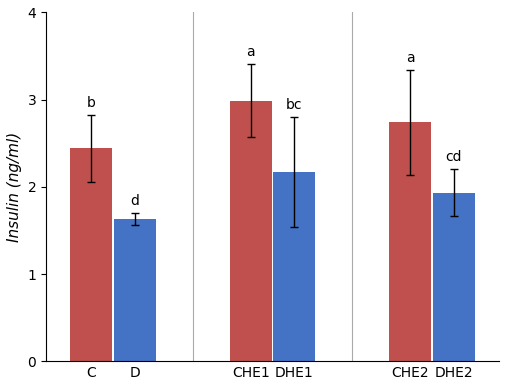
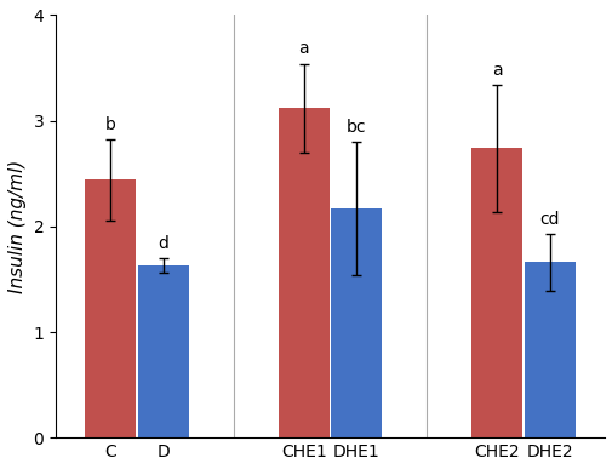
CHE1: 2.99 -> 3.12
DHE2: 1.93 -> 1.66
